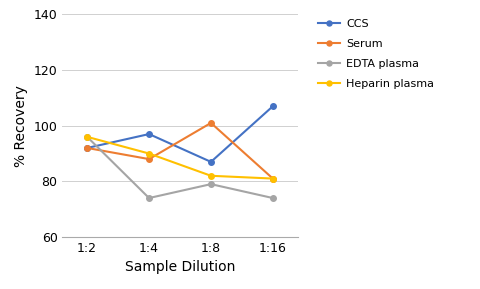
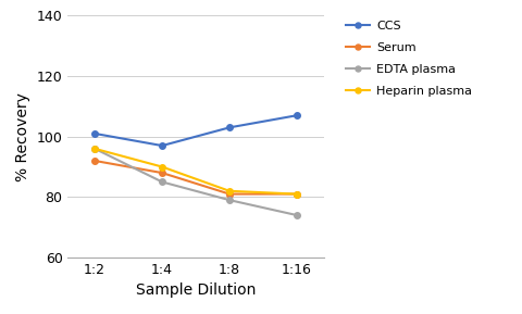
CCS/1:2: 92 -> 101
EDTA plasma/1:4: 74 -> 85
CCS/1:8: 87 -> 103
Serum/1:8: 101 -> 81
